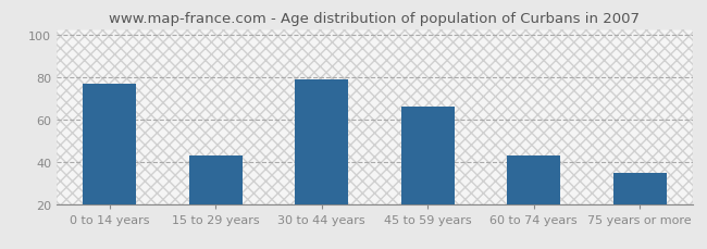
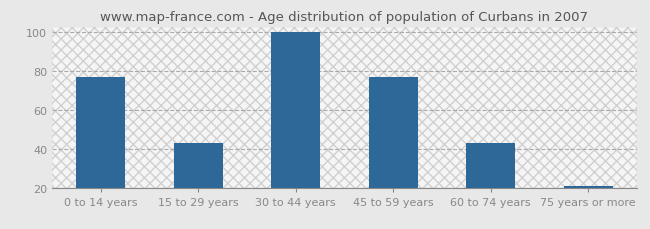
30 to 44 years: 79 -> 100
45 to 59 years: 66 -> 77
75 years or more: 35 -> 21
